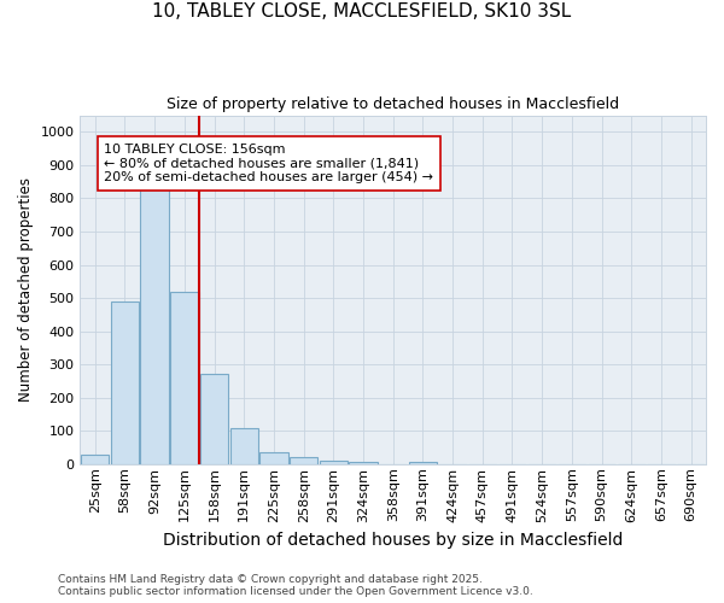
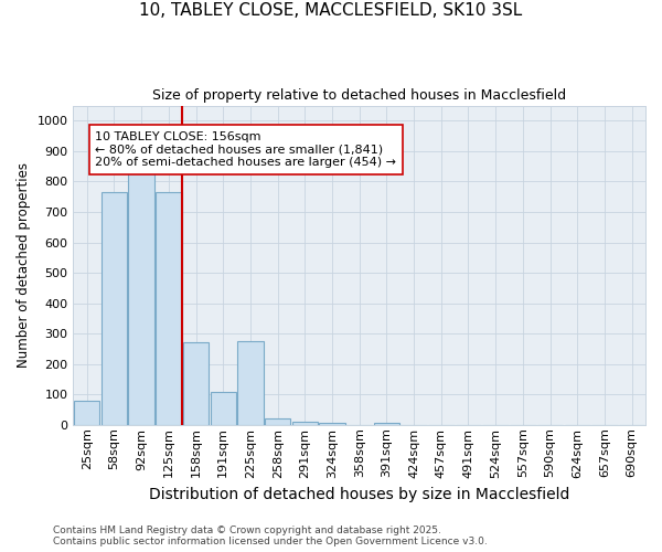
25sqm: 28 -> 80
58sqm: 490 -> 765
125sqm: 520 -> 765
225sqm: 35 -> 275
